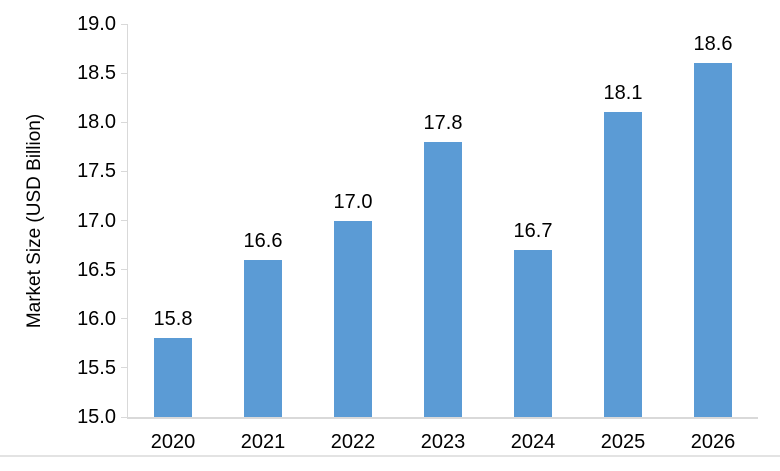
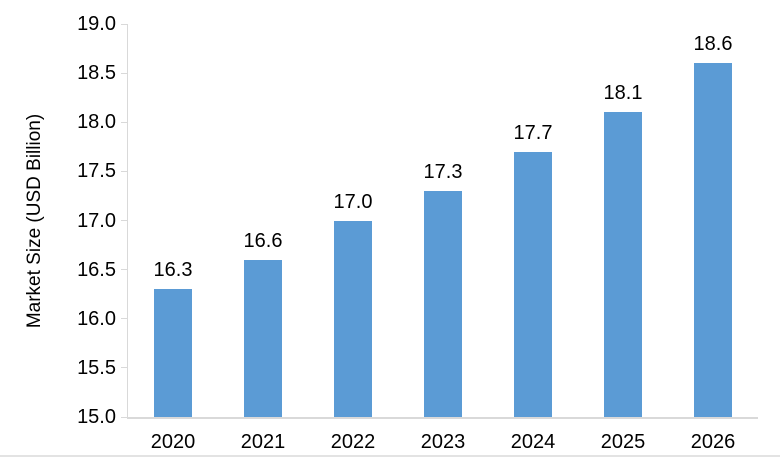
2020: 15.8 -> 16.3
2023: 17.8 -> 17.3
2024: 16.7 -> 17.7
